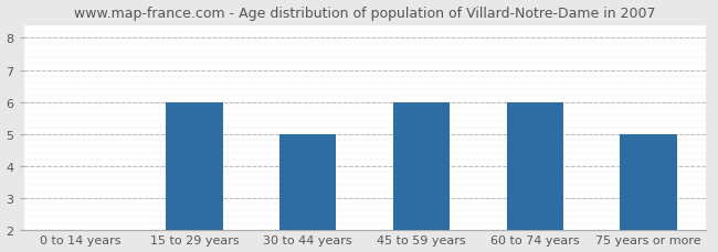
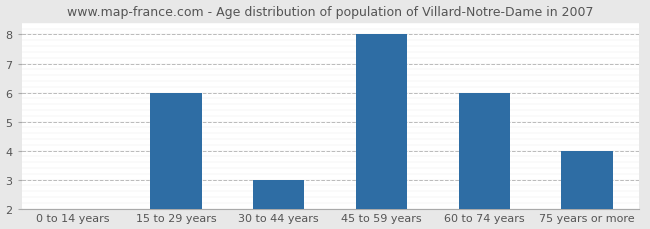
30 to 44 years: 5 -> 3
45 to 59 years: 6 -> 8
75 years or more: 5 -> 4
